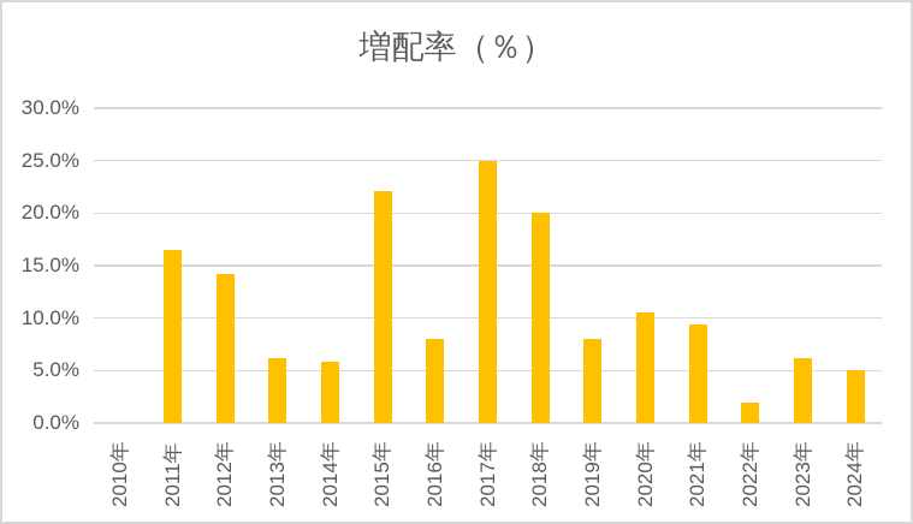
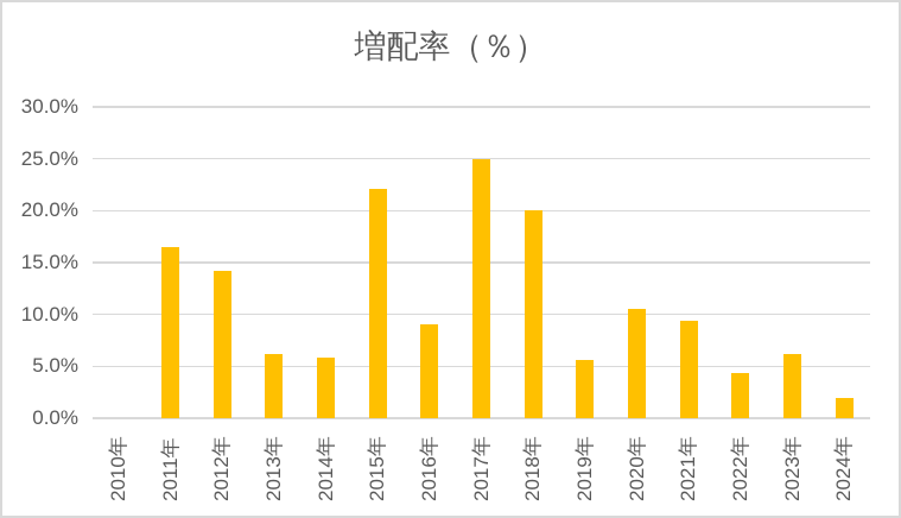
2016年: 8% -> 9%
2019年: 8% -> 6%
2022年: 2% -> 4%
2024年: 5% -> 2%
